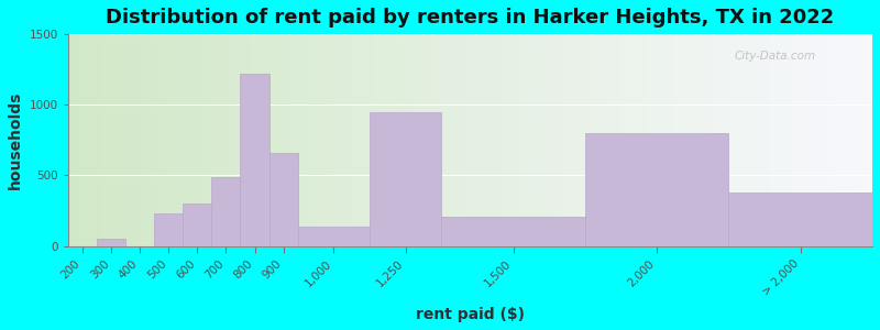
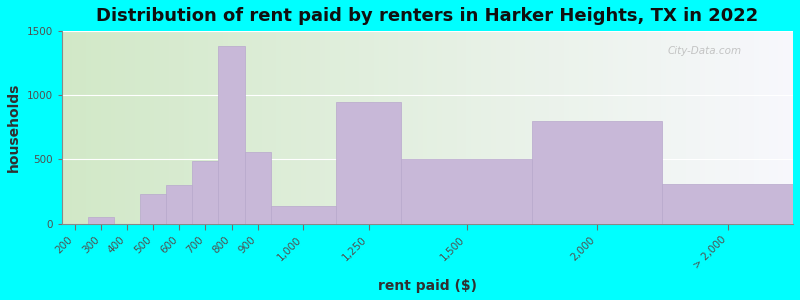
800: 1220 -> 1380
900: 660 -> 560
1,500: 210 -> 500
> 2,000: 380 -> 310
